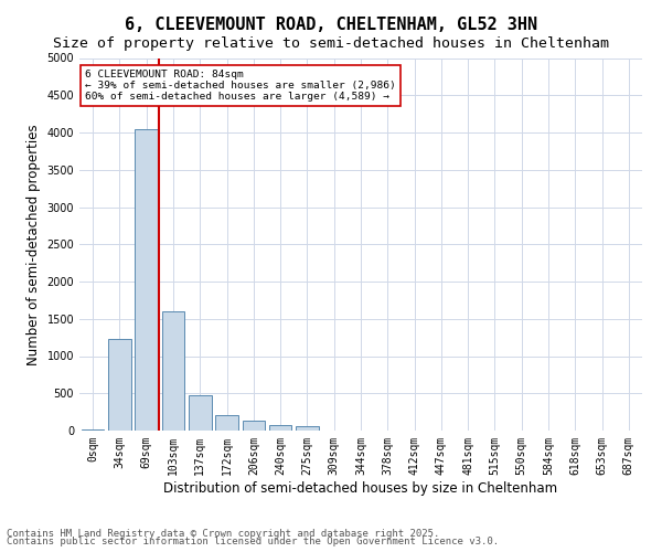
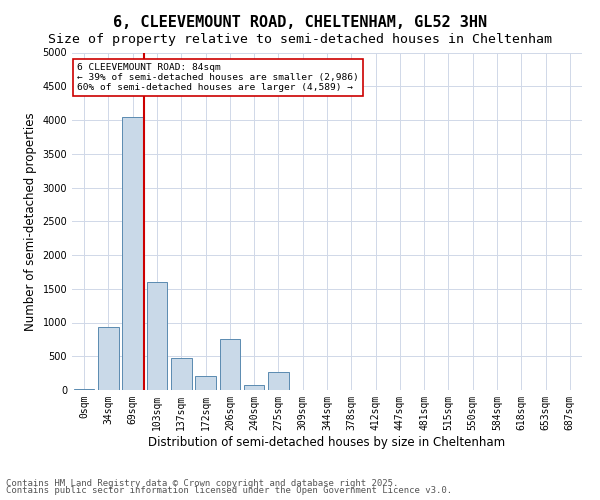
34sqm: 1230 -> 940
206sqm: 130 -> 760
275sqm: 60 -> 260
